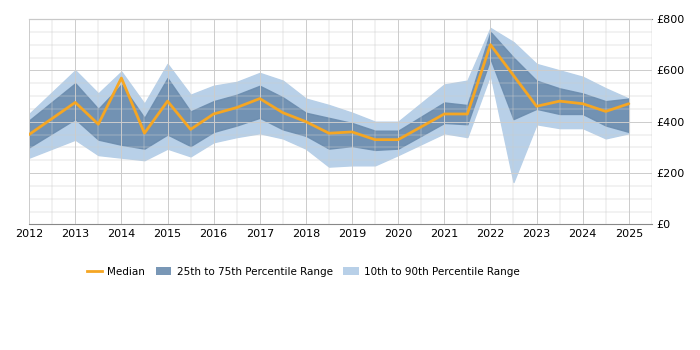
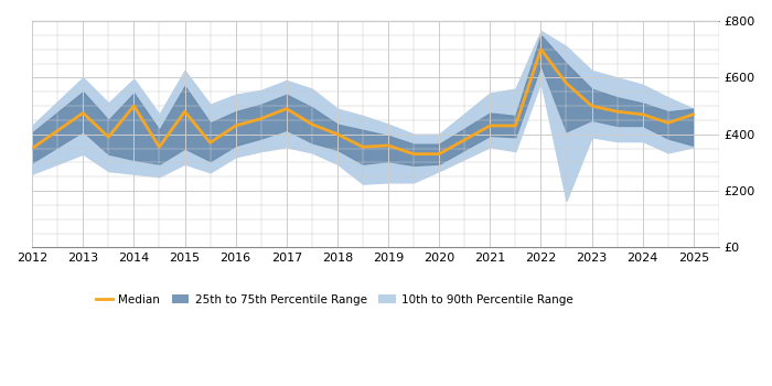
Median/2014: £570 -> £500
Median/2023: £460 -> £500
